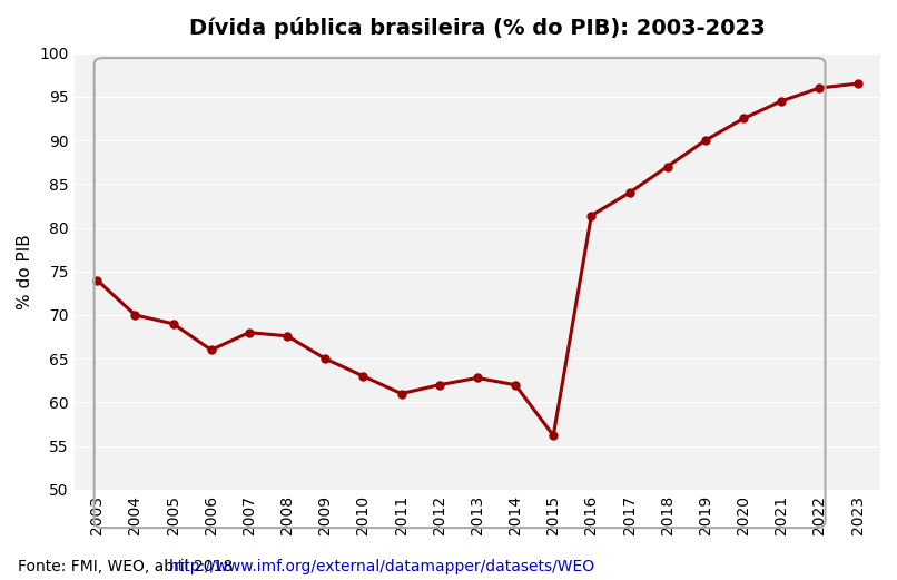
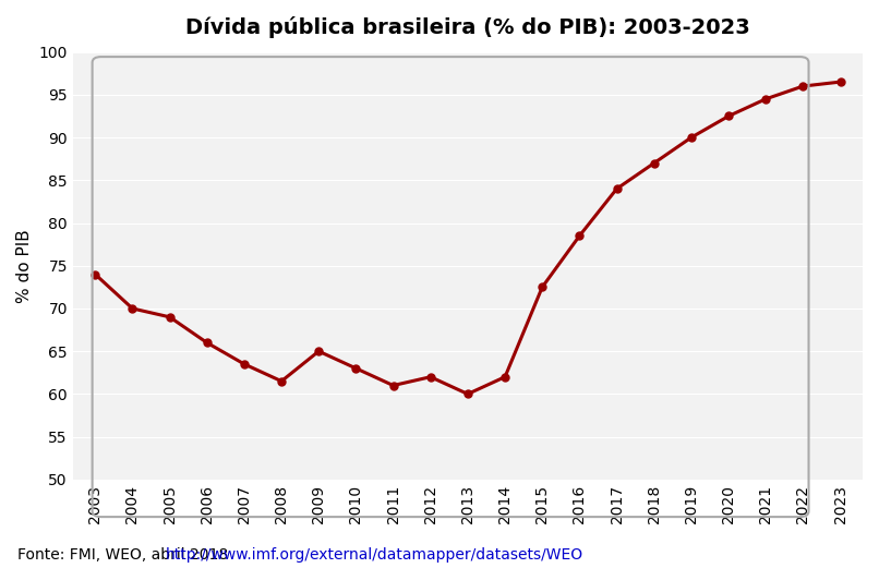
2007: 68.0 -> 63.5
2008: 67.6 -> 61.5
2013: 62.8 -> 60.0
2015: 56.2 -> 72.5
2016: 81.4 -> 78.5
